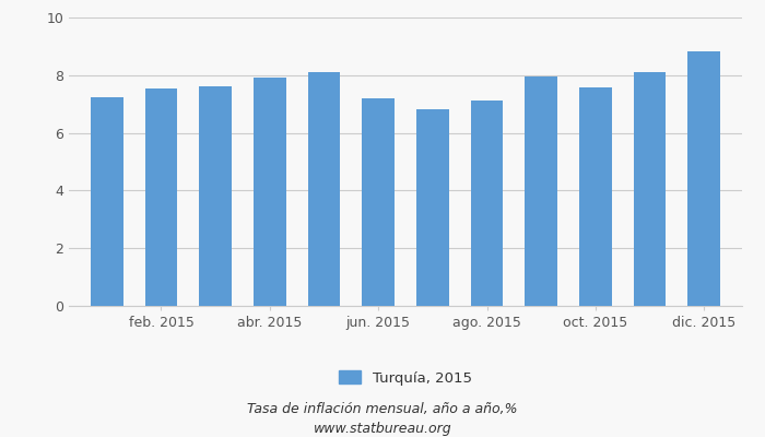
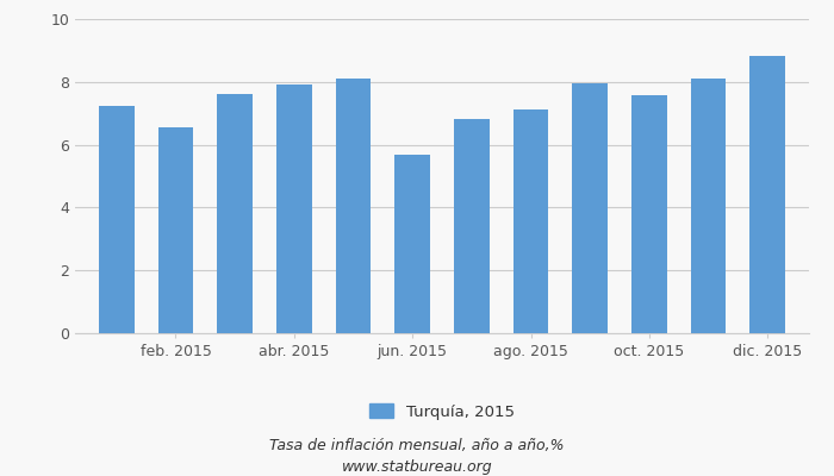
feb. 2015: 7.55 -> 6.55
jun. 2015: 7.20 -> 5.70
